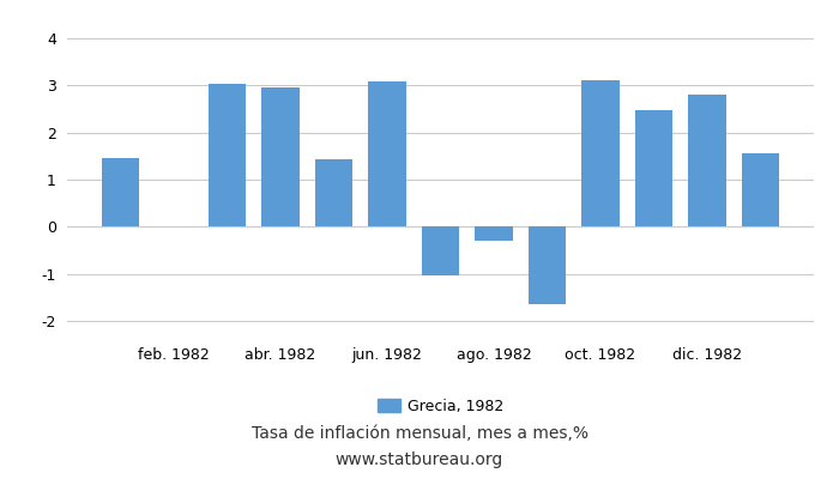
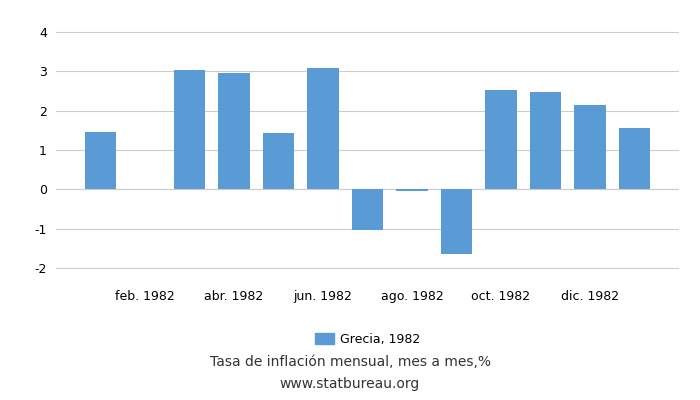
ago. 1982: -0.30 -> -0.03
oct. 1982: 3.10 -> 2.52
dic. 1982: 2.80 -> 2.13
